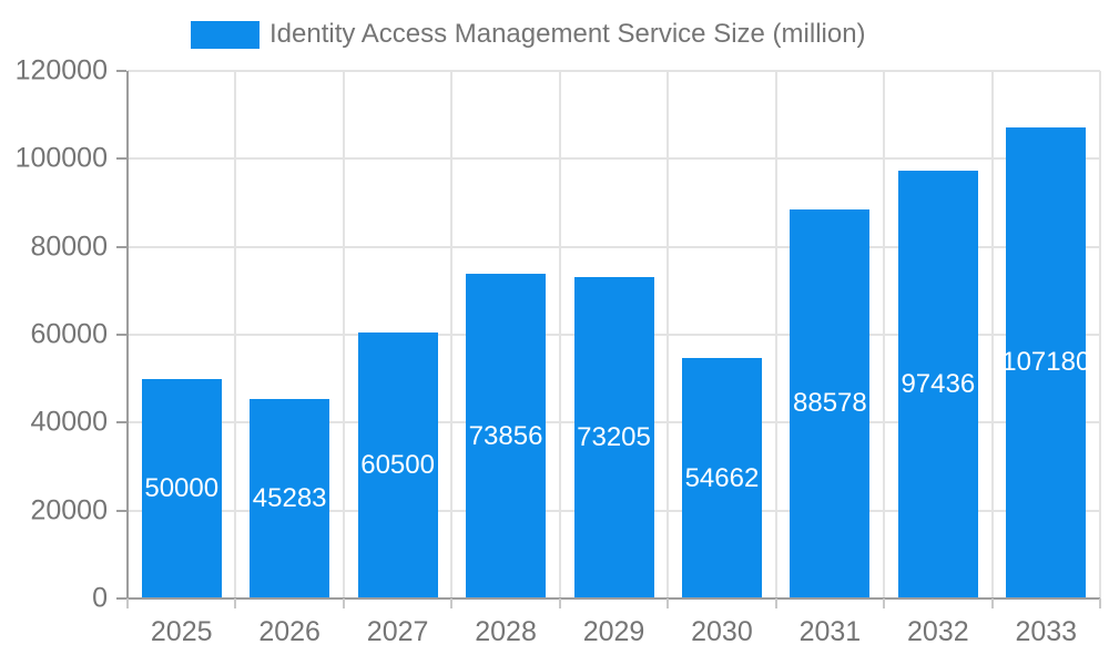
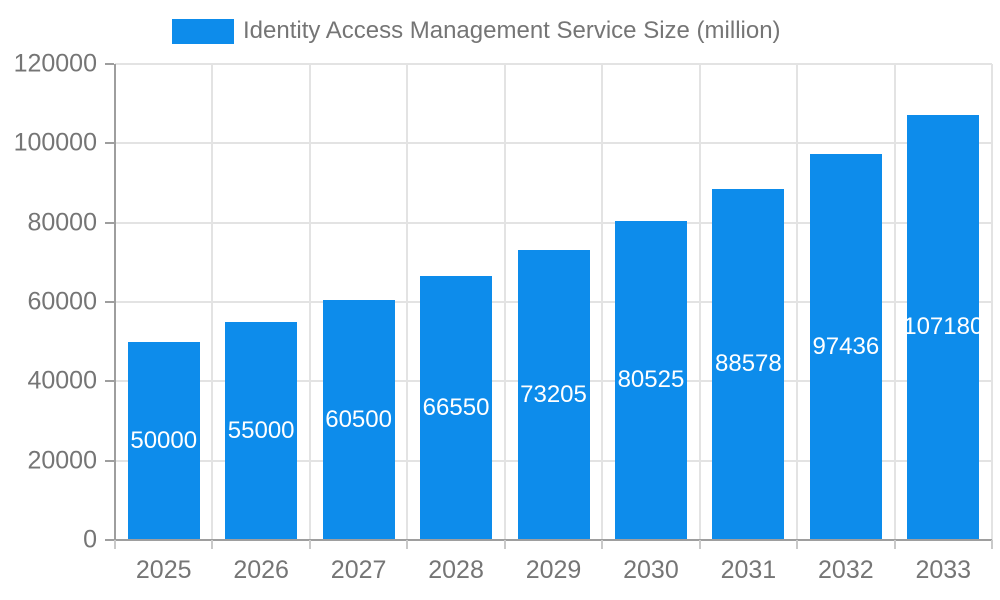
2026: 45283 -> 55000
2028: 73856 -> 66550
2030: 54662 -> 80525
